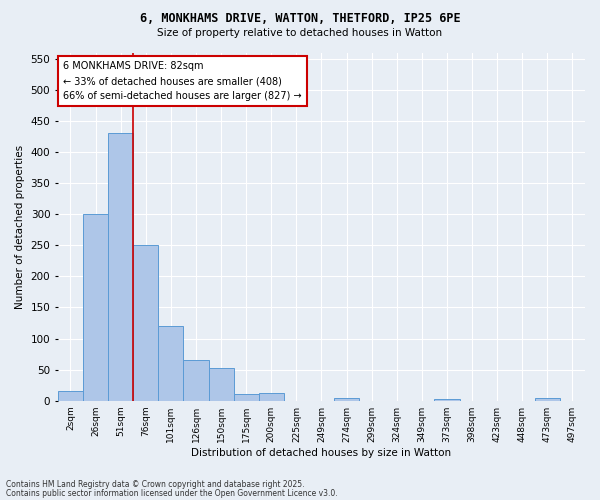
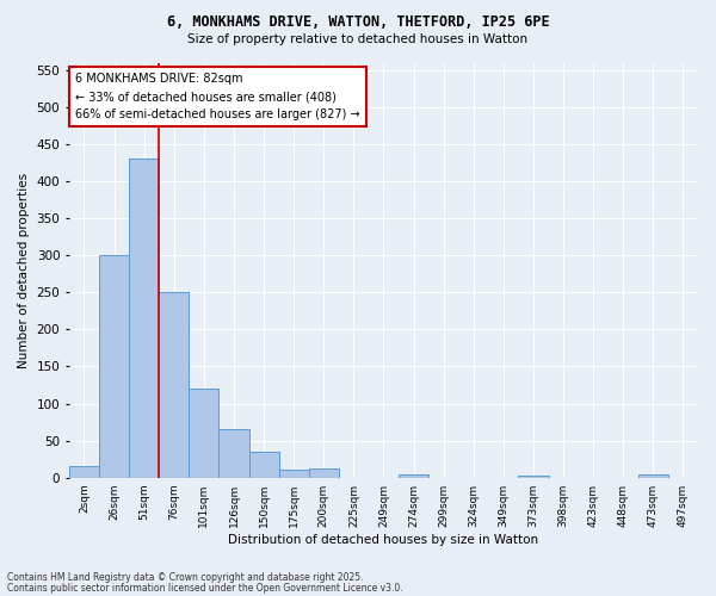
150sqm: 52 -> 35
